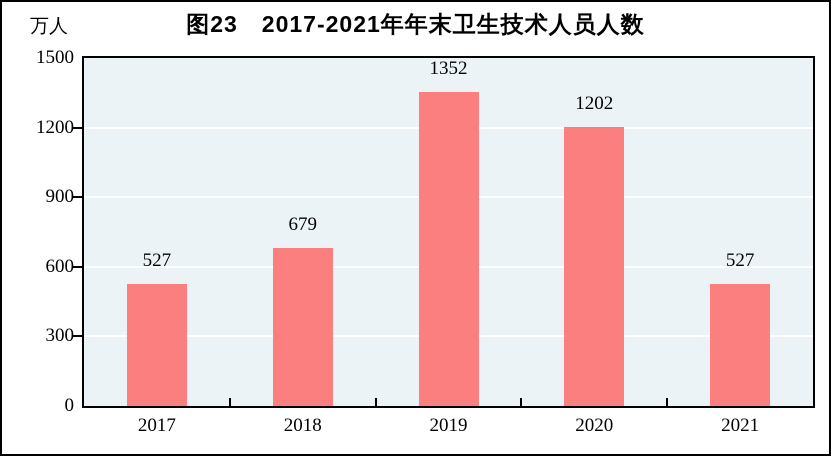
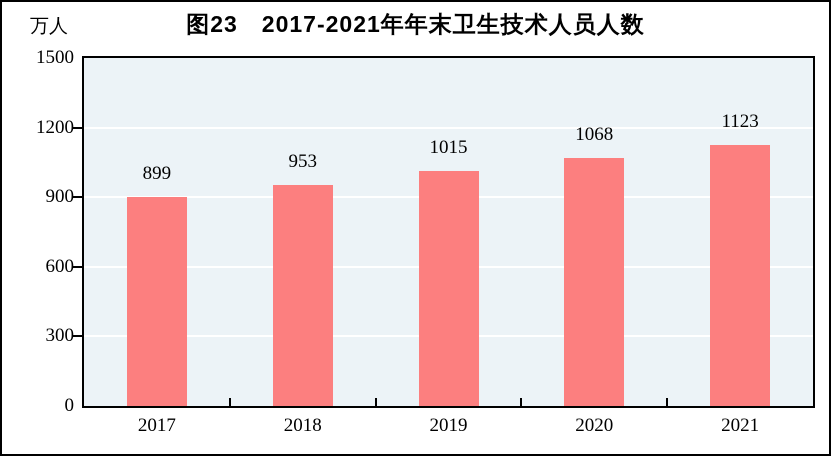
2017: 527 -> 899
2018: 679 -> 953
2019: 1352 -> 1015
2020: 1202 -> 1068
2021: 527 -> 1123
